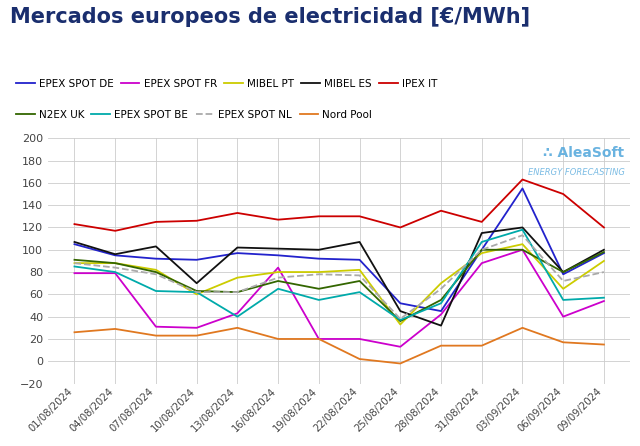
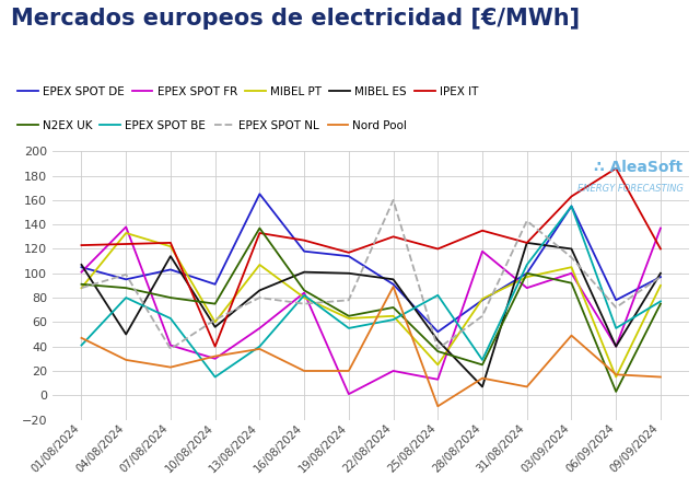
EPEX SPOT FR/01/08/2024: 79 -> 101
EPEX SPOT BE/01/08/2024: 85 -> 41
Nord Pool/01/08/2024: 26 -> 47
EPEX SPOT FR/04/08/2024: 79 -> 138
MIBEL PT/04/08/2024: 88 -> 133
MIBEL ES/04/08/2024: 96 -> 50
IPEX IT/04/08/2024: 117 -> 124
EPEX SPOT NL/04/08/2024: 84 -> 99
EPEX SPOT DE/07/08/2024: 92 -> 103
EPEX SPOT FR/07/08/2024: 31 -> 41
MIBEL PT/07/08/2024: 82 -> 122
MIBEL ES/07/08/2024: 103 -> 114
EPEX SPOT NL/07/08/2024: 78 -> 38
MIBEL ES/10/08/2024: 70 -> 56
IPEX IT/10/08/2024: 126 -> 40
N2EX UK/10/08/2024: 63 -> 75
EPEX SPOT BE/10/08/2024: 62 -> 15
Nord Pool/10/08/2024: 23 -> 32
EPEX SPOT DE/13/08/2024: 97 -> 165
EPEX SPOT FR/13/08/2024: 43 -> 55
MIBEL PT/13/08/2024: 75 -> 107
MIBEL ES/13/08/2024: 102 -> 86
N2EX UK/13/08/2024: 62 -> 137
EPEX SPOT NL/13/08/2024: 62 -> 80
Nord Pool/13/08/2024: 30 -> 38
EPEX SPOT DE/16/08/2024: 95 -> 118
N2EX UK/16/08/2024: 72 -> 86
EPEX SPOT BE/16/08/2024: 65 -> 82
EPEX SPOT DE/19/08/2024: 92 -> 114
EPEX SPOT FR/19/08/2024: 20 -> 1
MIBEL PT/19/08/2024: 80 -> 63
IPEX IT/19/08/2024: 130 -> 117
MIBEL PT/22/08/2024: 82 -> 65
MIBEL ES/22/08/2024: 107 -> 95
EPEX SPOT NL/22/08/2024: 77 -> 160
Nord Pool/22/08/2024: 2 -> 89
MIBEL PT/25/08/2024: 33 -> 25
EPEX SPOT BE/25/08/2024: 37 -> 82
Nord Pool/25/08/2024: -2 -> -9
EPEX SPOT DE/28/08/2024: 45 -> 78
EPEX SPOT FR/28/08/2024: 42 -> 118
MIBEL PT/28/08/2024: 70 -> 79
MIBEL ES/28/08/2024: 32 -> 7
N2EX UK/28/08/2024: 55 -> 25
EPEX SPOT BE/28/08/2024: 52 -> 29
MIBEL ES/31/08/2024: 115 -> 125
EPEX SPOT NL/31/08/2024: 100 -> 143
Nord Pool/31/08/2024: 14 -> 7
N2EX UK/03/09/2024: 100 -> 92
EPEX SPOT BE/03/09/2024: 118 -> 155
Nord Pool/03/09/2024: 30 -> 49
MIBEL PT/06/09/2024: 65 -> 15
MIBEL ES/06/09/2024: 80 -> 40
IPEX IT/06/09/2024: 150 -> 186
N2EX UK/06/09/2024: 80 -> 3
EPEX SPOT FR/09/09/2024: 54 -> 137
N2EX UK/09/09/2024: 98 -> 75
EPEX SPOT BE/09/09/2024: 57 -> 77
EPEX SPOT NL/09/09/2024: 80 -> 97
